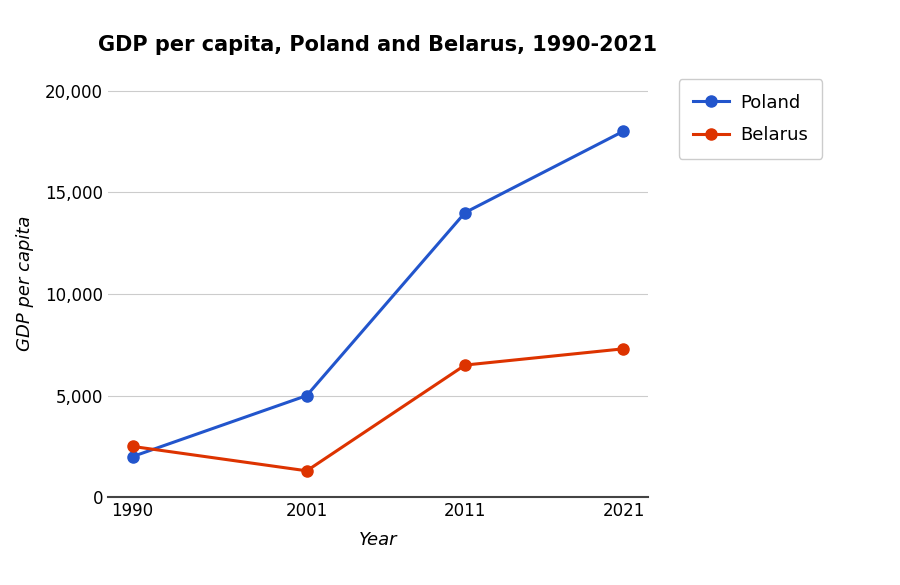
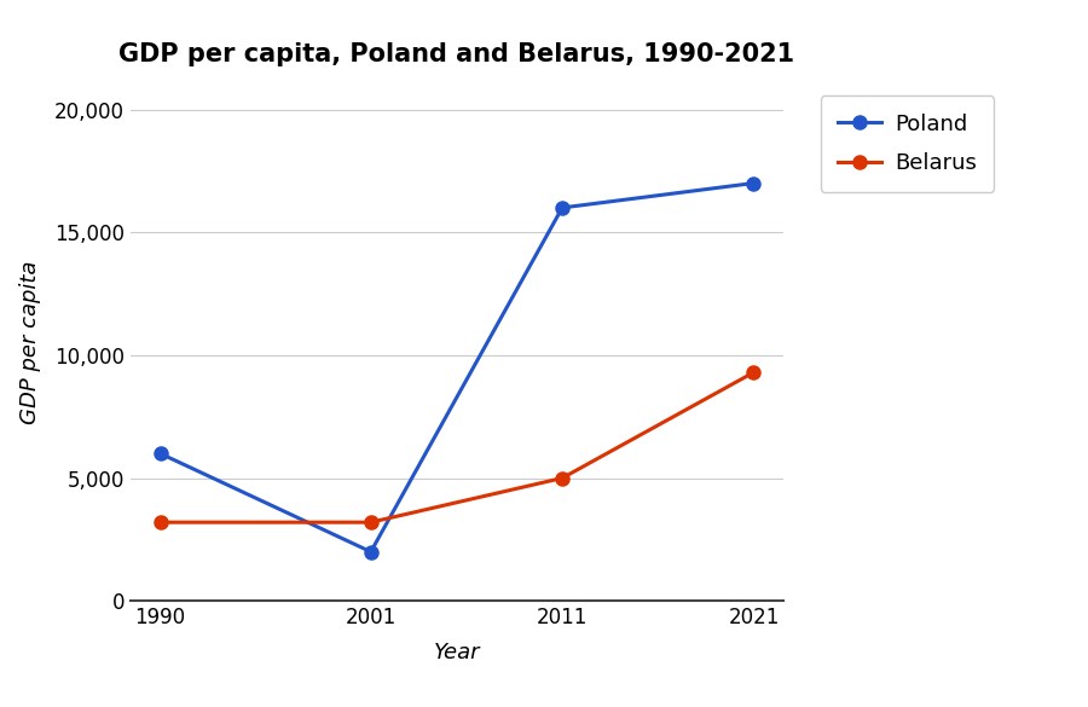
Poland/1990: 2,000 -> 6,000
Belarus/1990: 2,500 -> 3,200
Poland/2001: 5,000 -> 2,000
Belarus/2001: 1,300 -> 3,200
Poland/2011: 14,000 -> 16,000
Belarus/2011: 6,500 -> 5,000
Poland/2021: 18,000 -> 17,000
Belarus/2021: 7,300 -> 9,300
